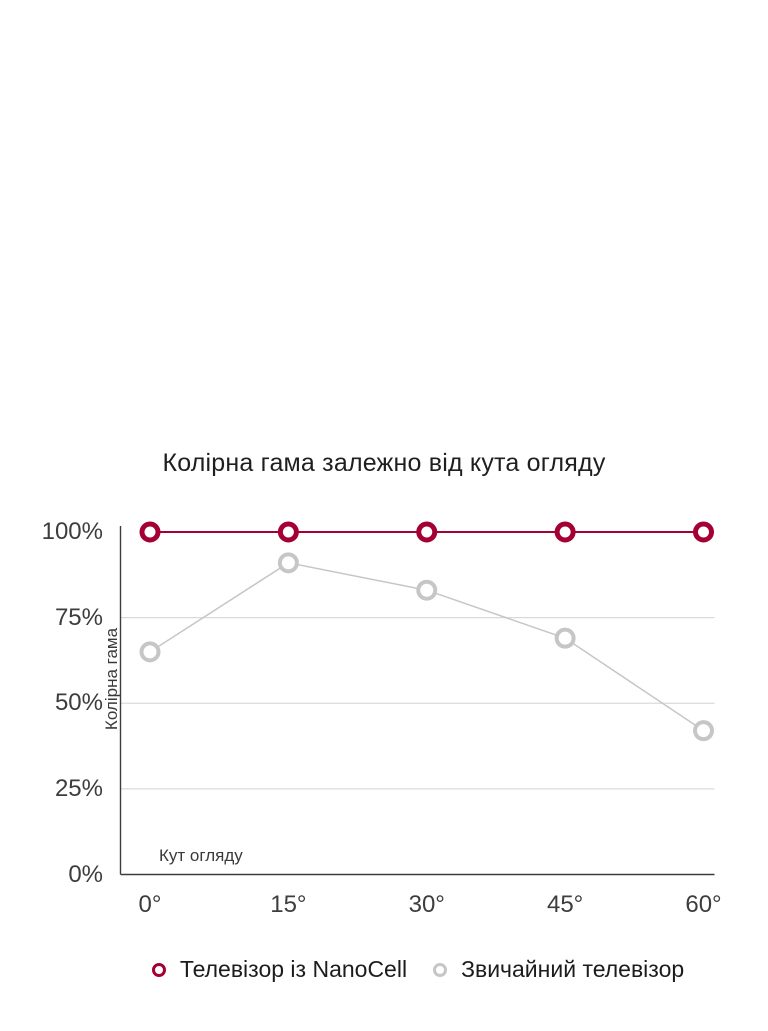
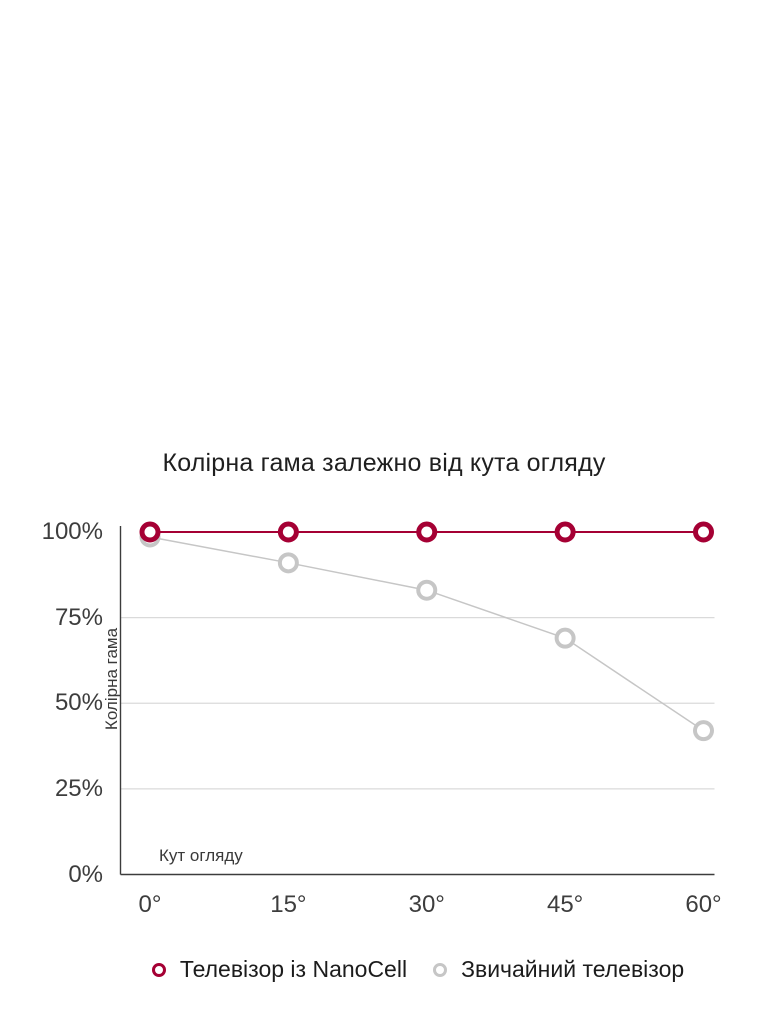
Звичайний телевізор/0°: 65% -> 100%
